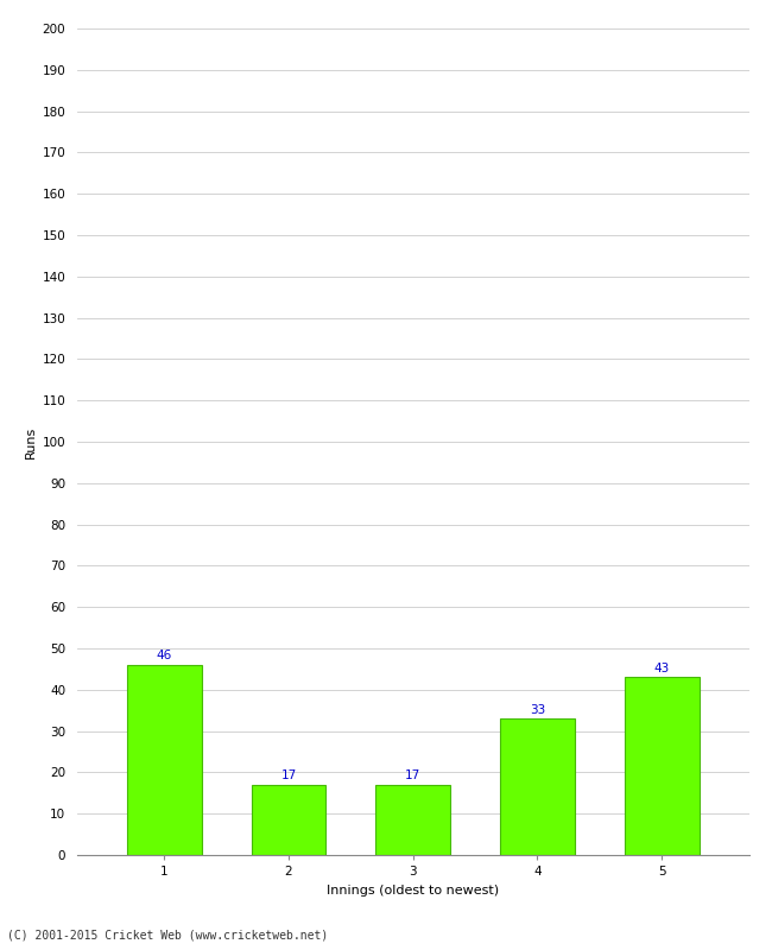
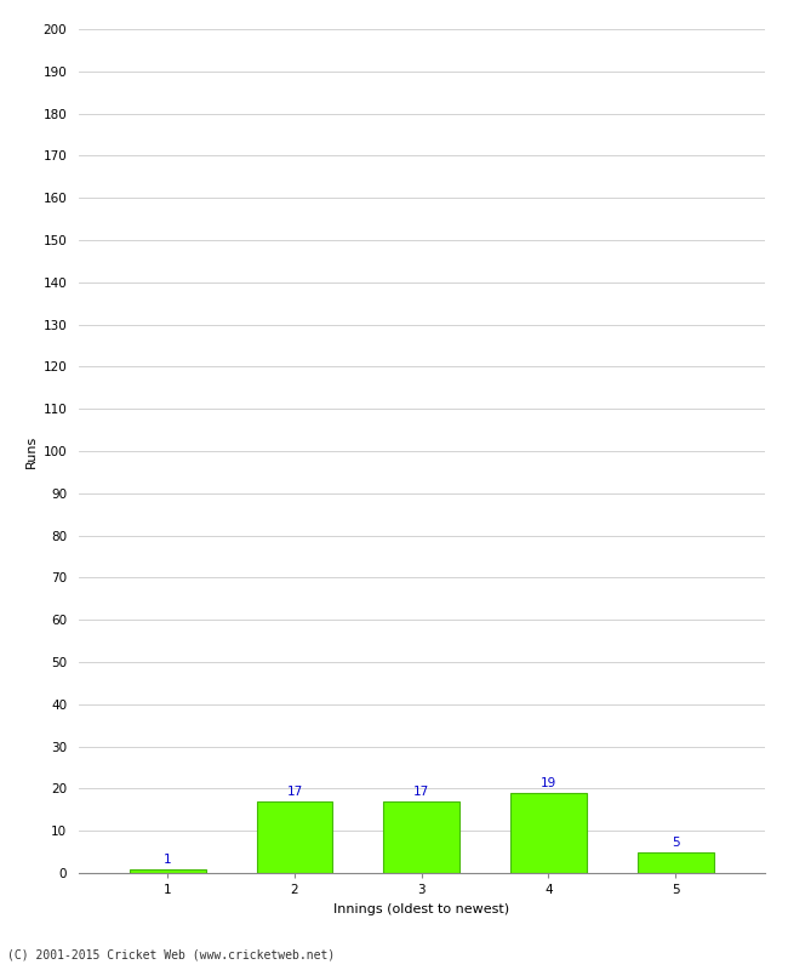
1: 46 -> 1
4: 33 -> 19
5: 43 -> 5
